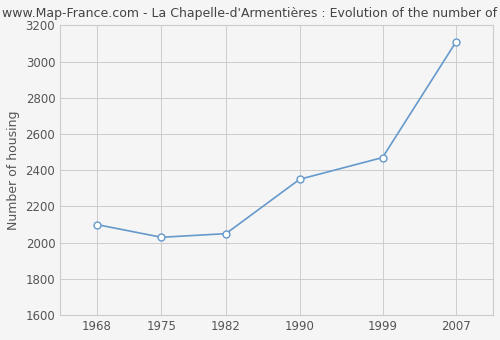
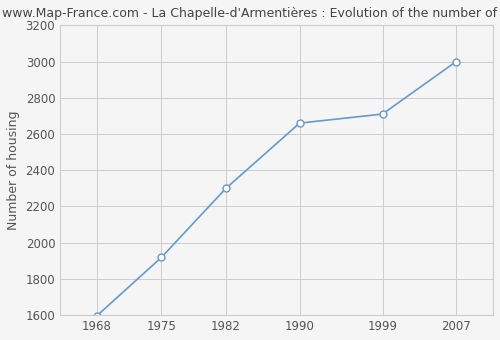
1968: 2100 -> 1600
1975: 2030 -> 1920
1982: 2050 -> 2300
1990: 2350 -> 2660
1999: 2470 -> 2710
2007: 3110 -> 3000
